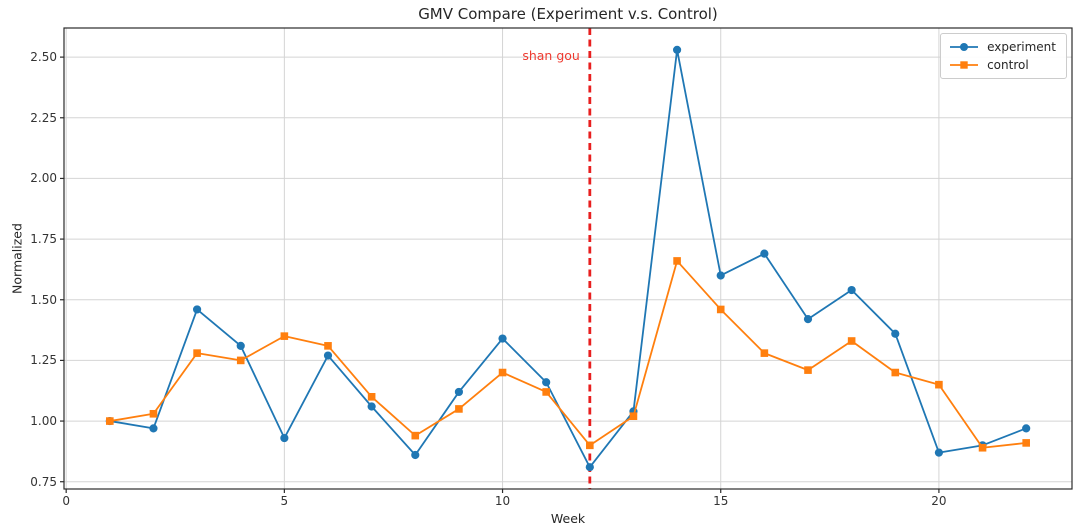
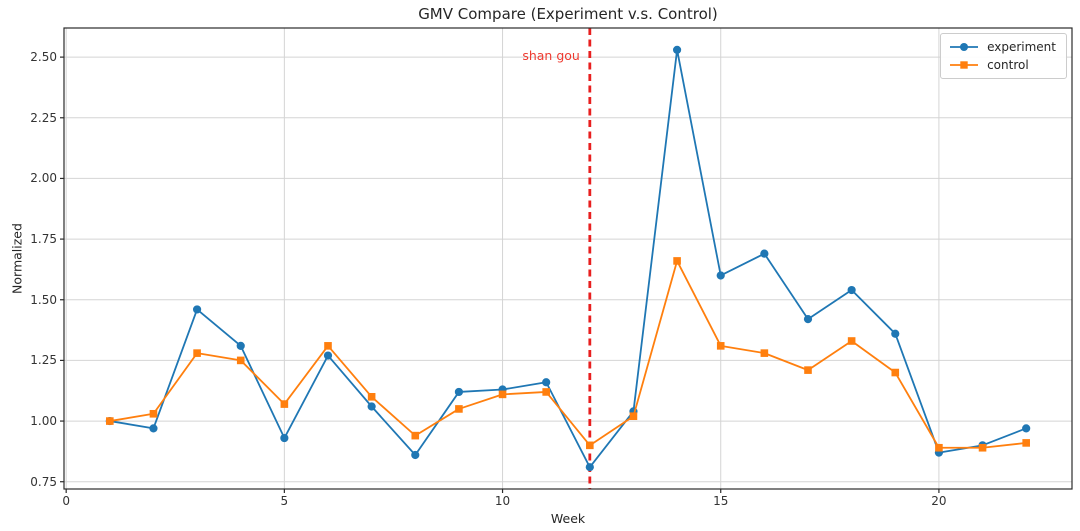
control/5: 1.35 -> 1.07
experiment/10: 1.34 -> 1.13
control/10: 1.20 -> 1.11
control/15: 1.46 -> 1.31
control/20: 1.15 -> 0.89
